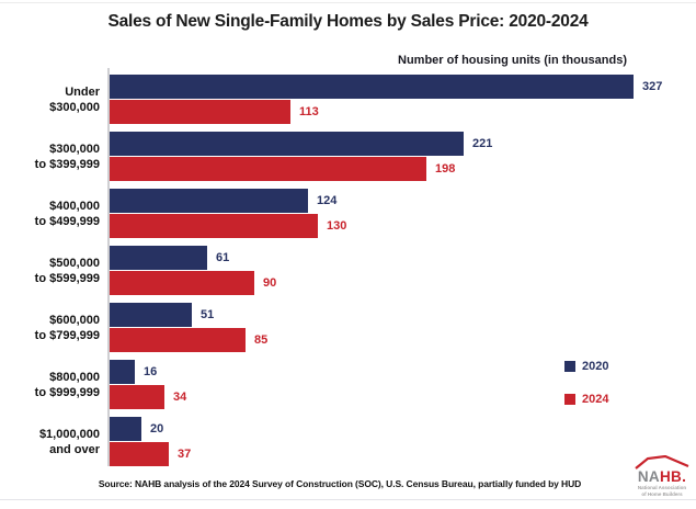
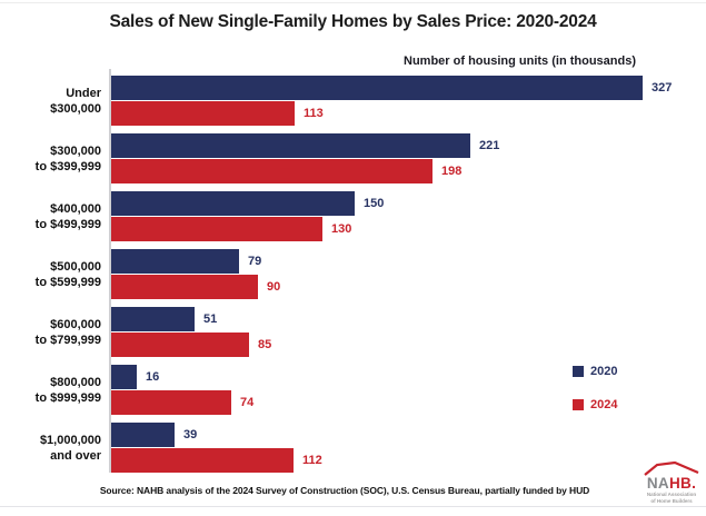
2020/$400,000 to $499,999: 124 -> 150
2020/$500,000 to $599,999: 61 -> 79
2024/$800,000 to $999,999: 34 -> 74
2020/$1,000,000 and over: 20 -> 39
2024/$1,000,000 and over: 37 -> 112
